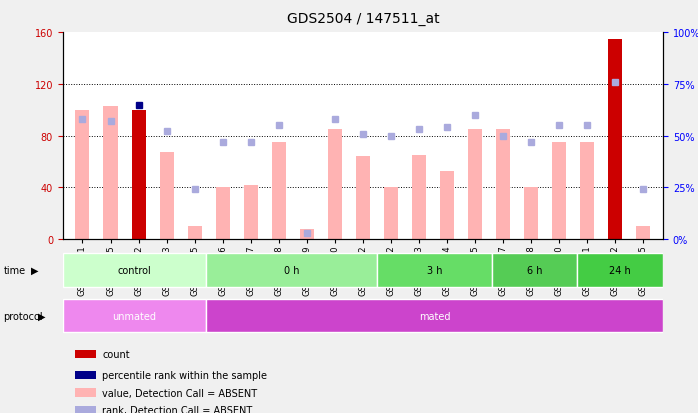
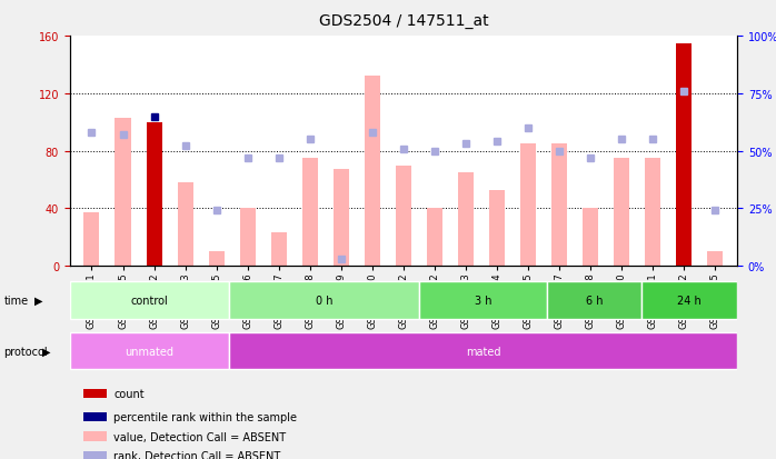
GSM112931: 100 -> 37
GSM112943: 67 -> 58
GSM112947: 42 -> 23
GSM112949: 8 -> 67
GSM112950: 85 -> 132
GSM112952: 64 -> 70
